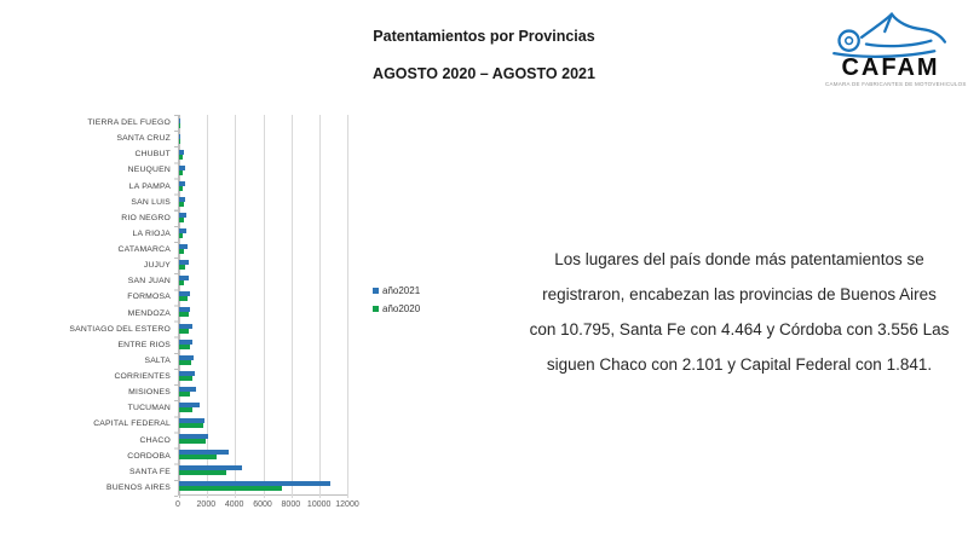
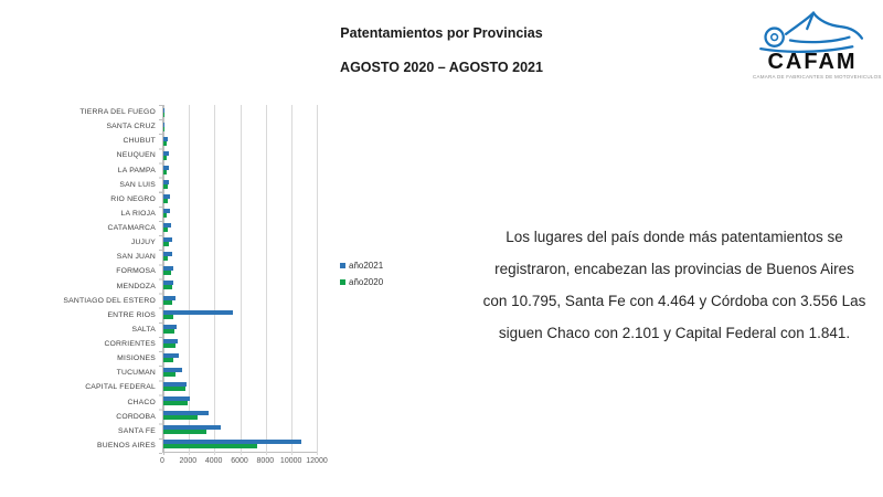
año2021/ENTRE RIOS: 1000 -> 5400
